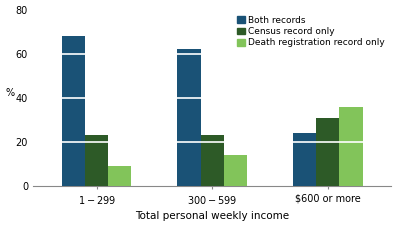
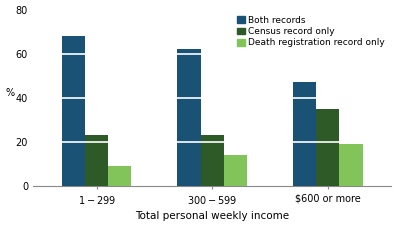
Both records/$600 or more: 24 -> 47
Census record only/$600 or more: 31 -> 35
Death registration record only/$600 or more: 36 -> 19
